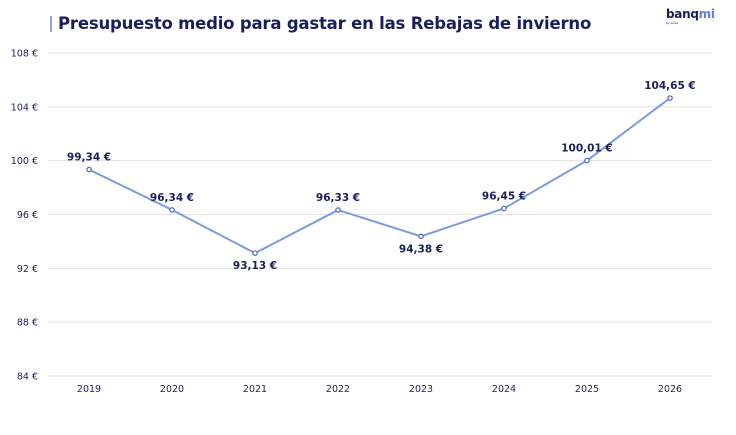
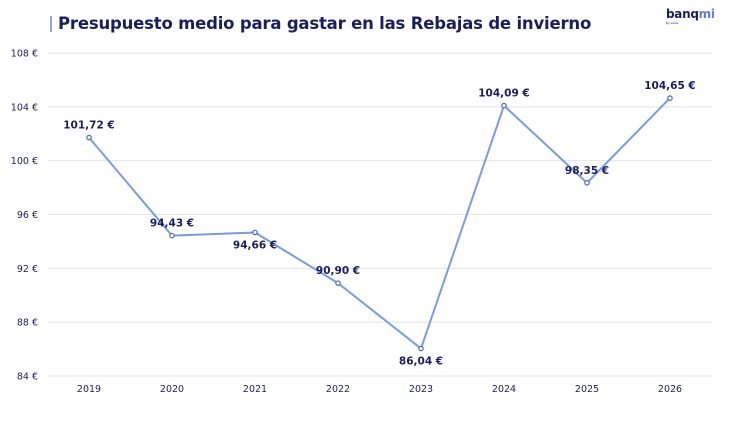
2019: 99,34 -> 101,72
2020: 96,34 -> 94,43
2021: 93,13 -> 94,66
2022: 96,33 -> 90,90
2023: 94,38 -> 86,04
2024: 96,45 -> 104,09
2025: 100,01 -> 98,35
